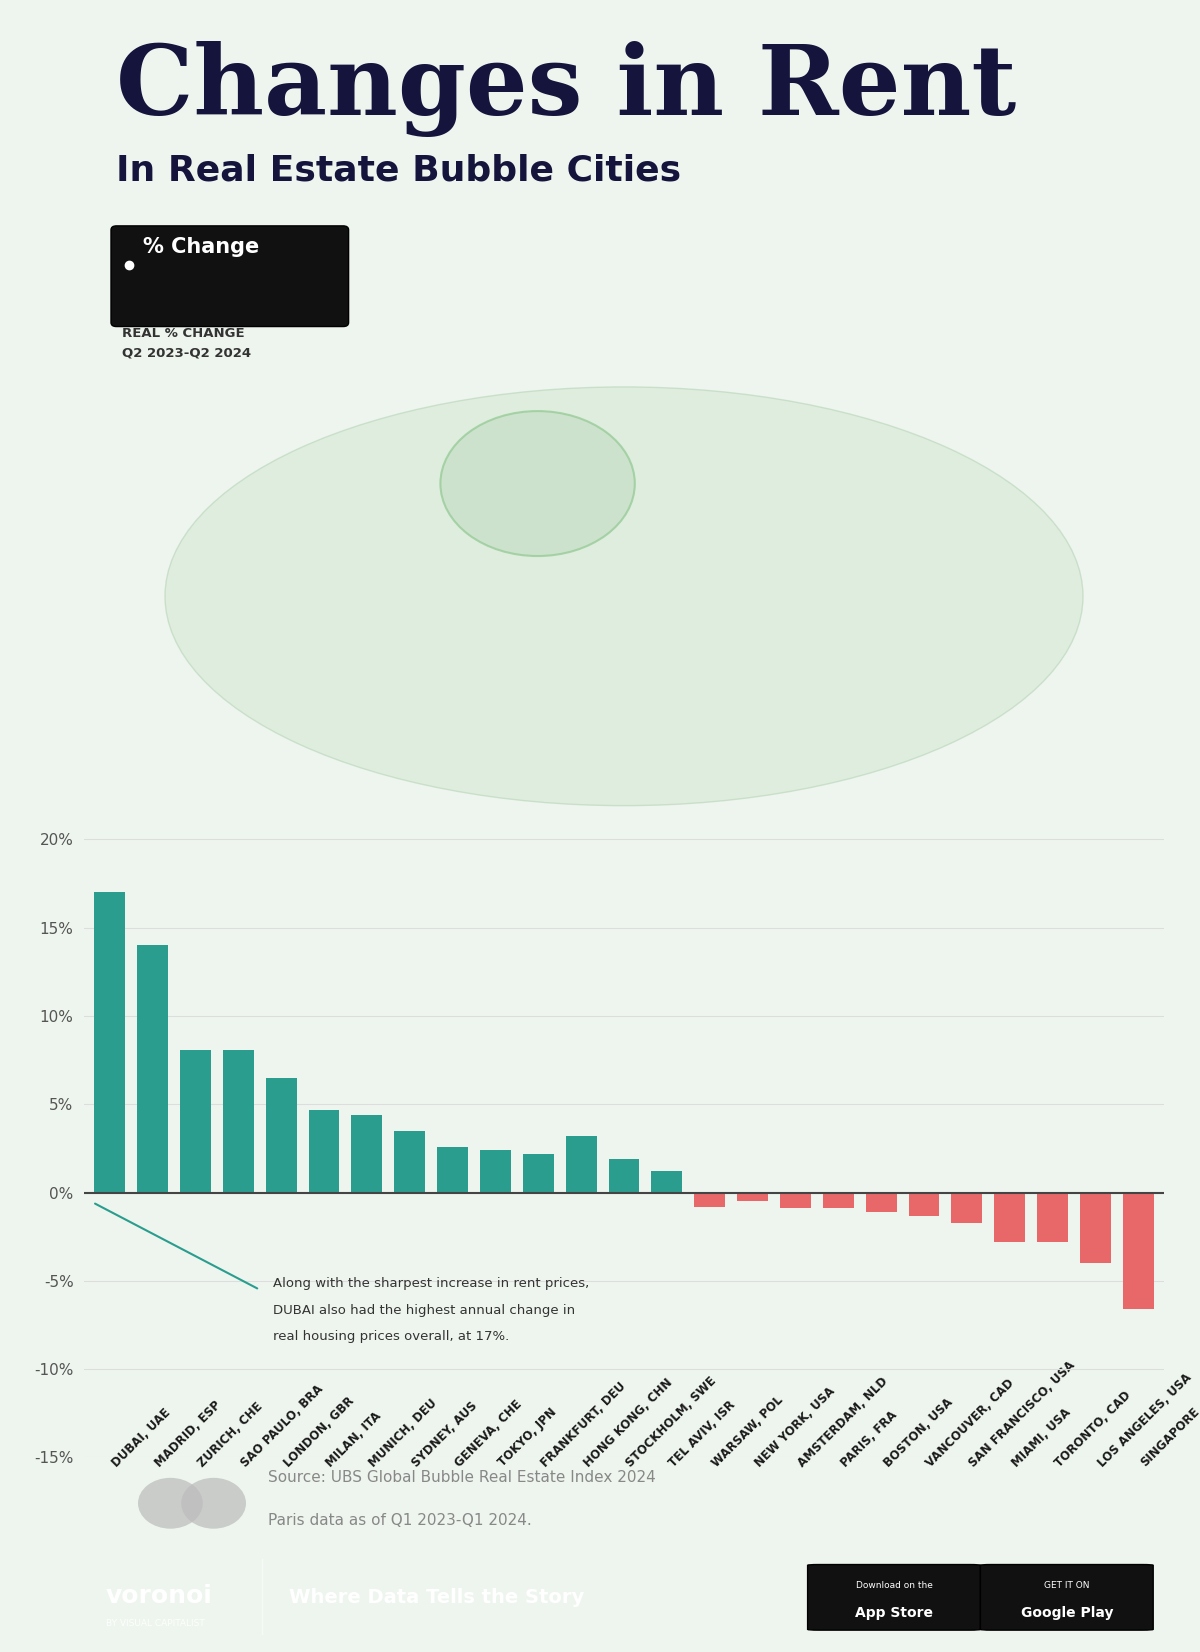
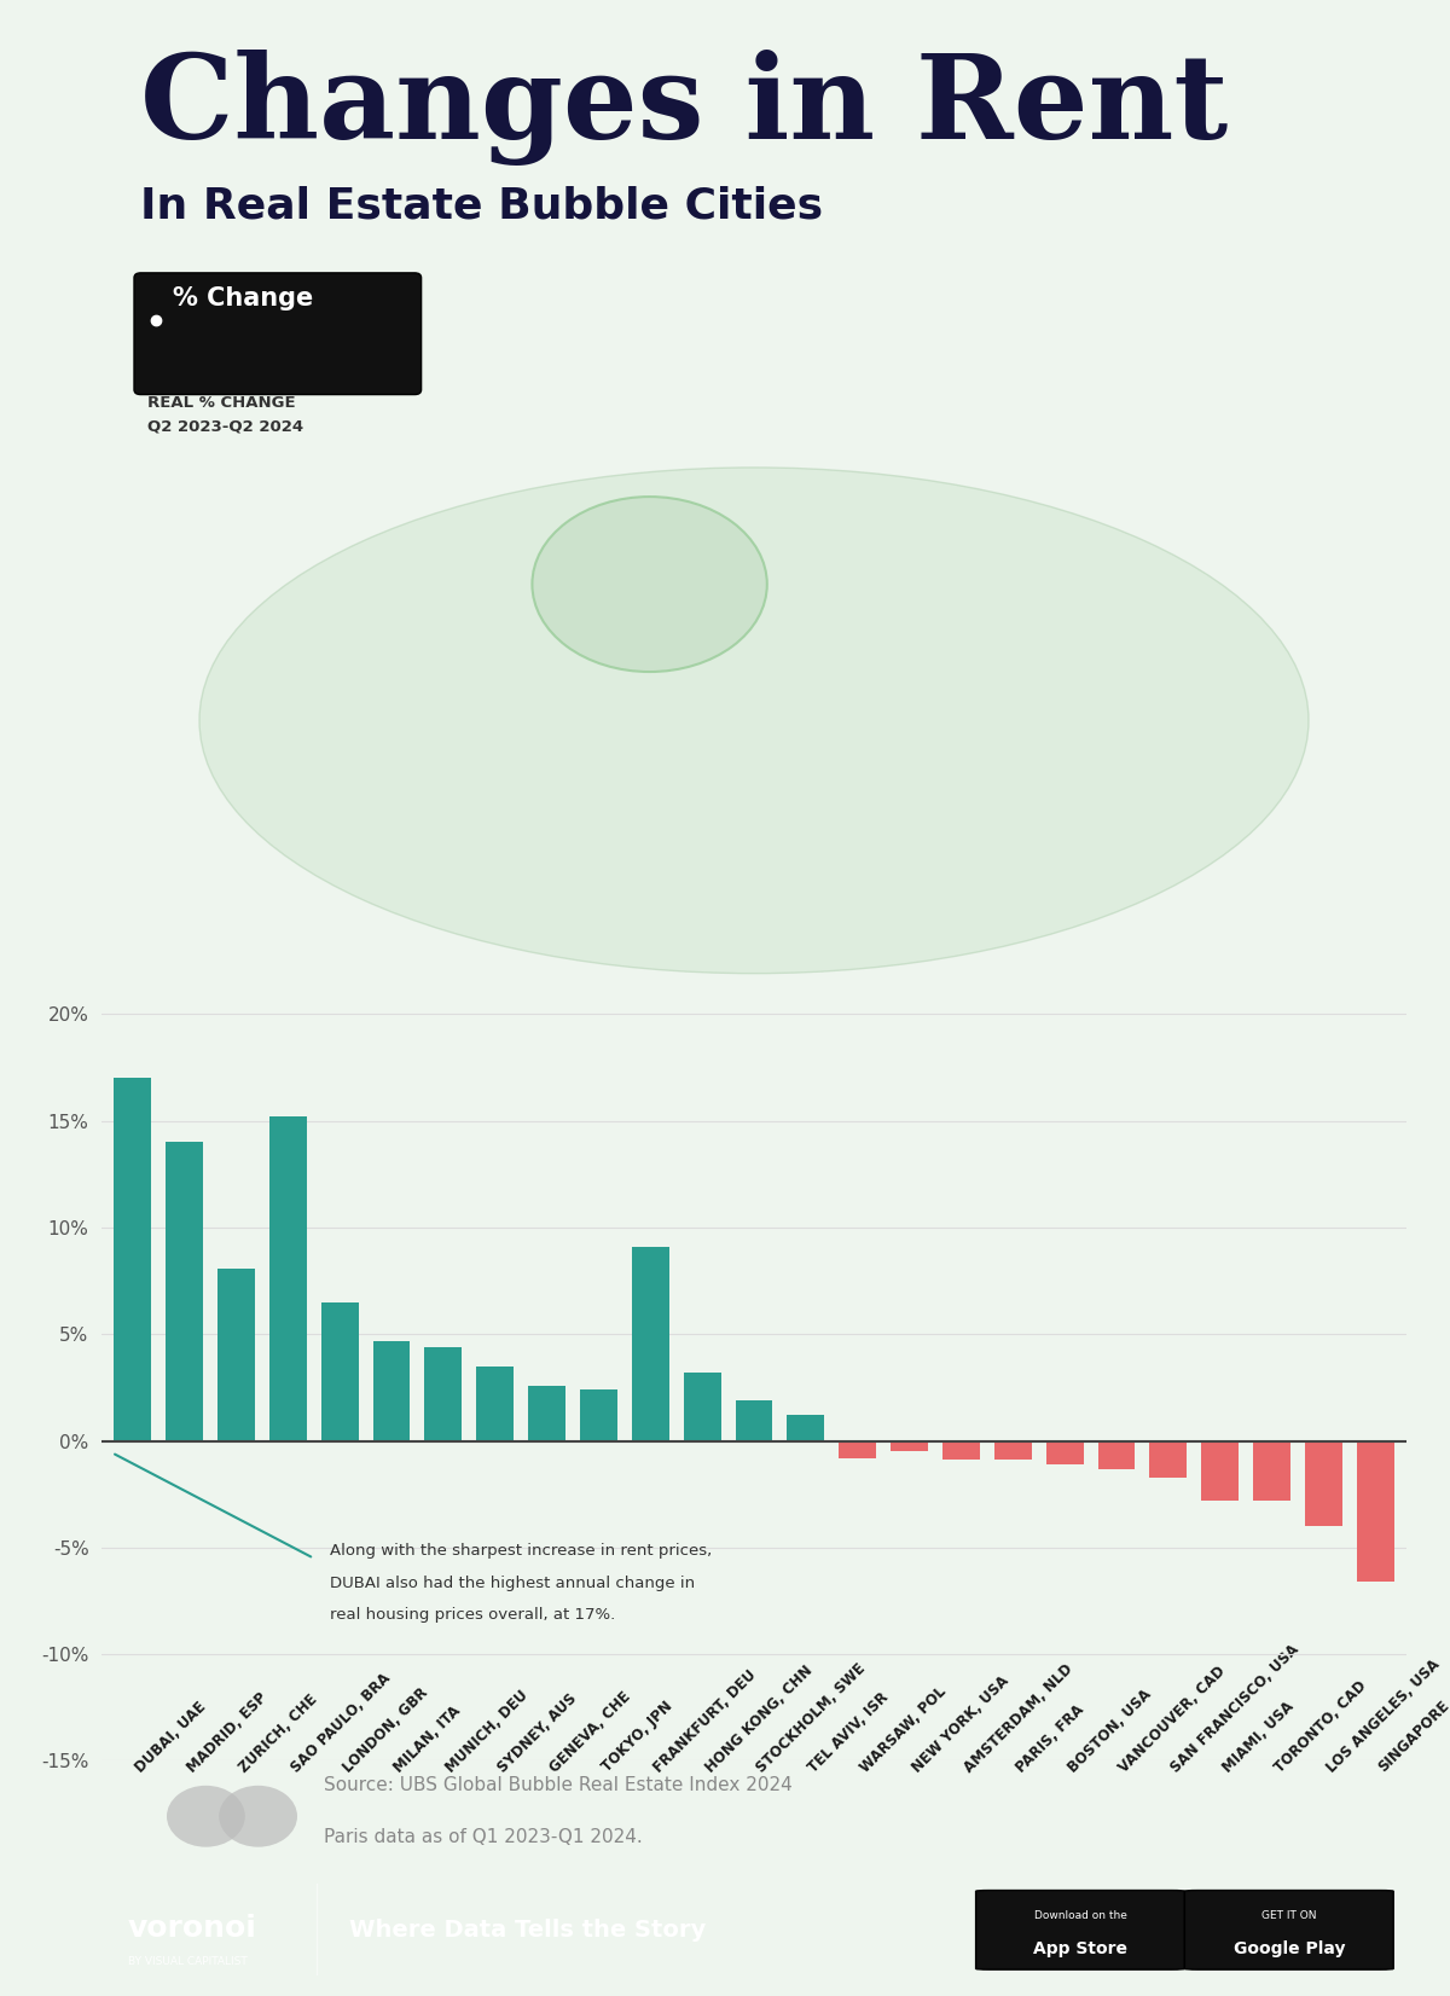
SAO PAULO, BRA: 8.1% -> 15.2%
FRANKFURT, DEU: 2.2% -> 9.1%
